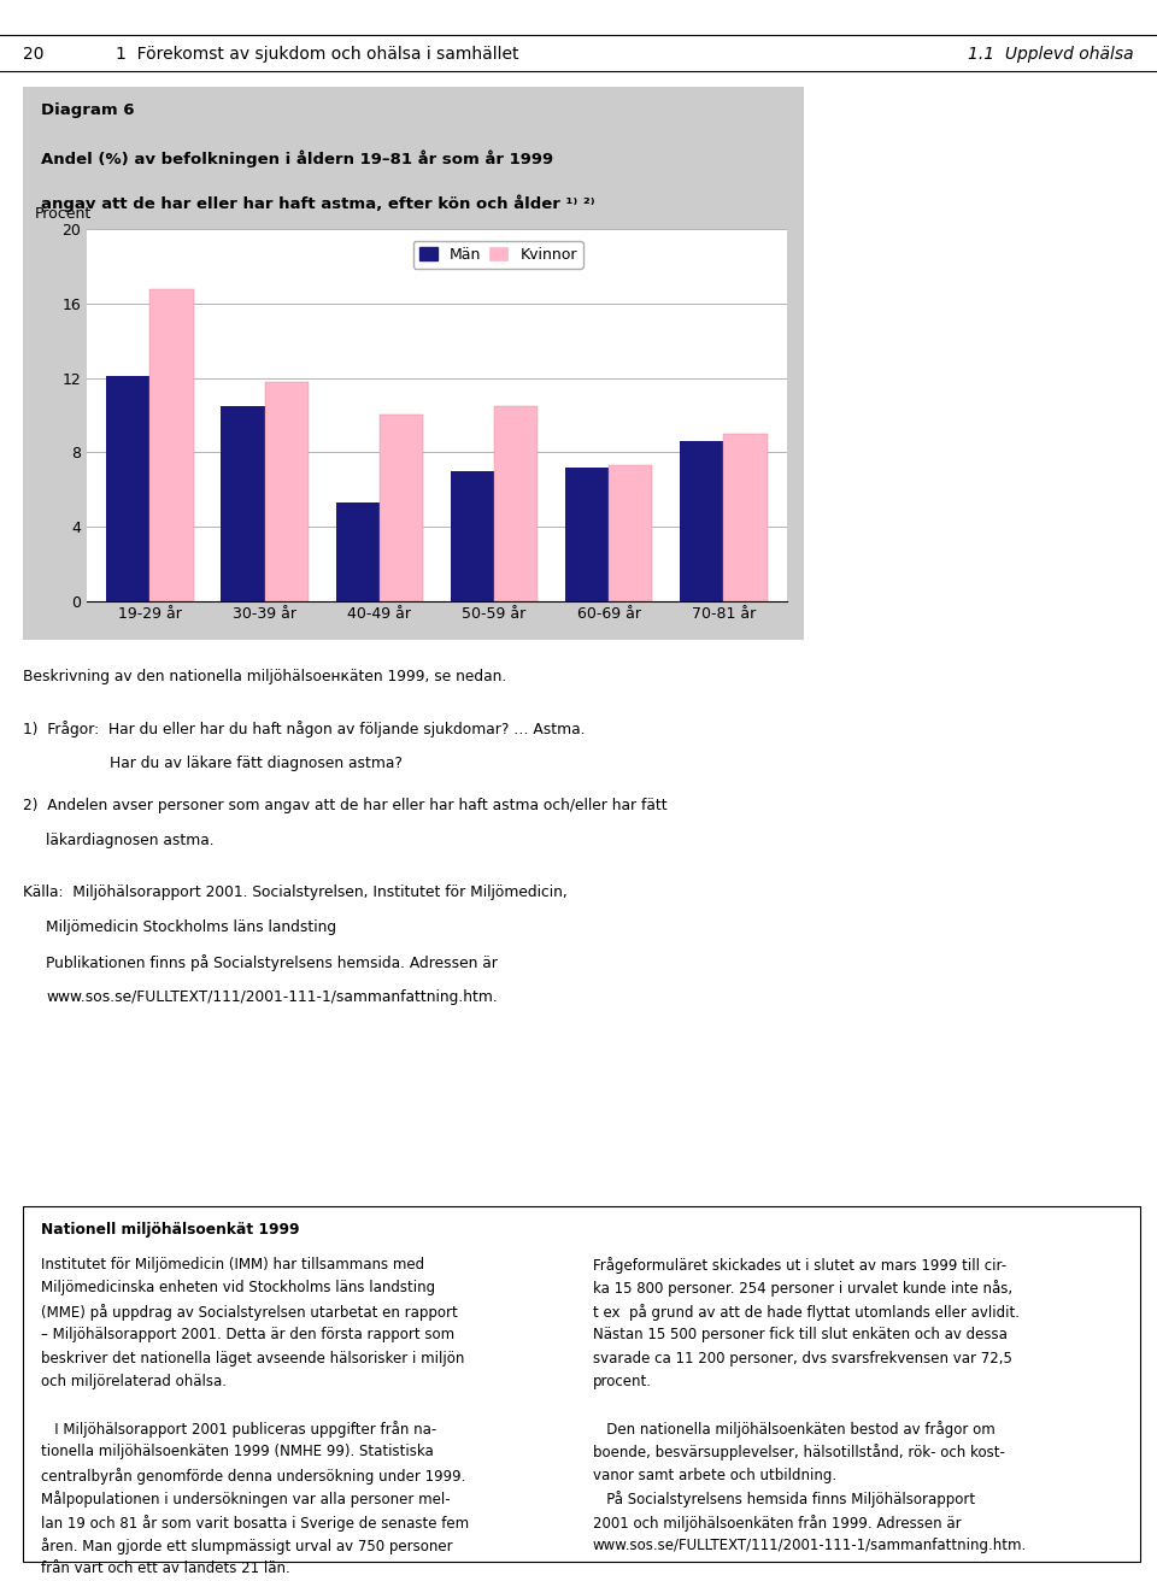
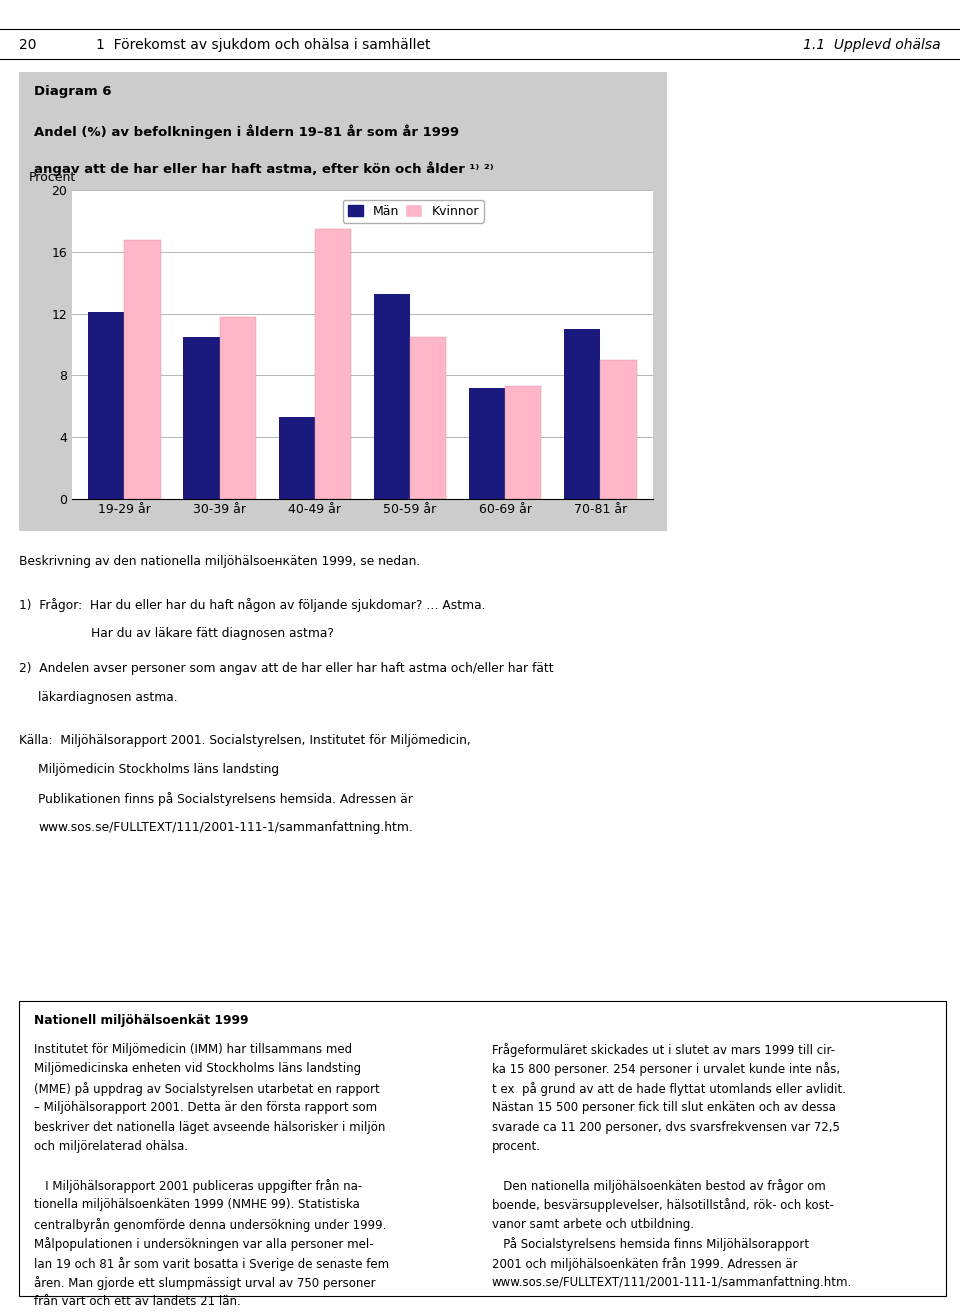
Kvinnor/40-49 år: 10.0 -> 17.5
Män/50-59 år: 7.0 -> 13.3
Män/70-81 år: 8.6 -> 11.0
